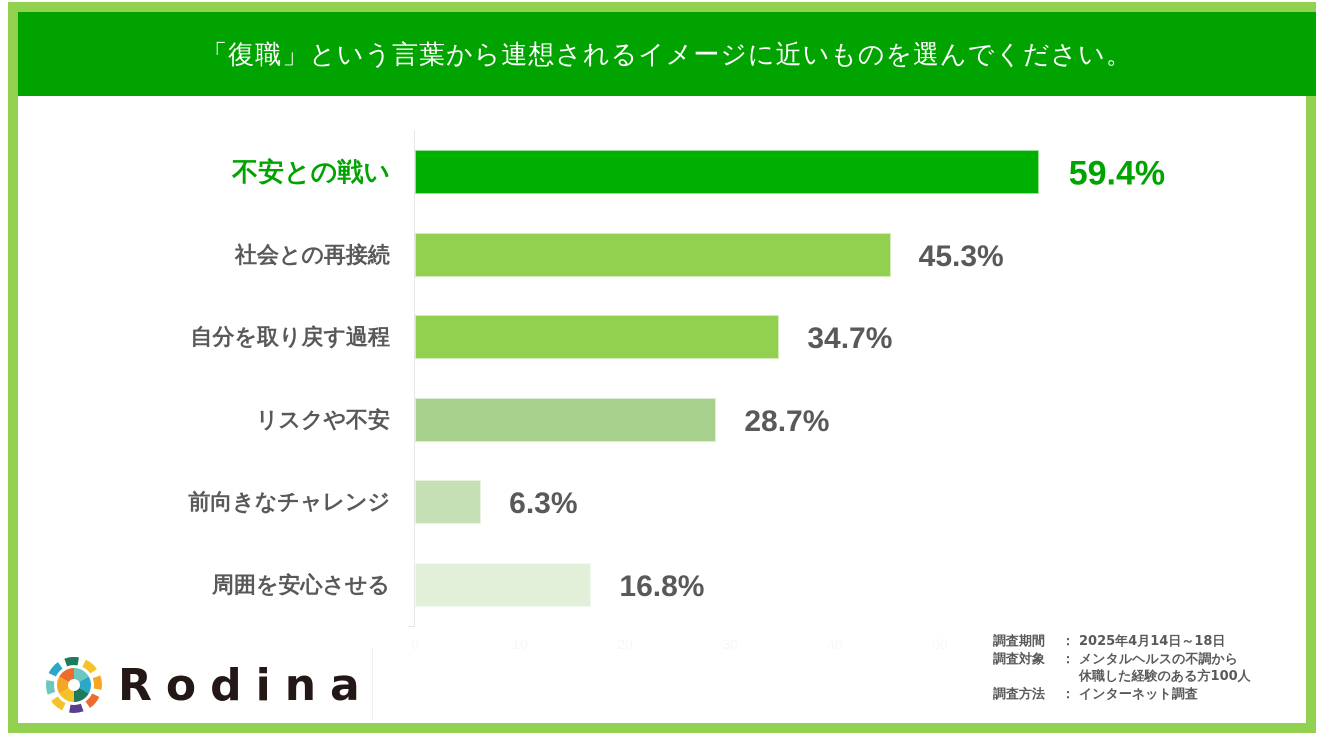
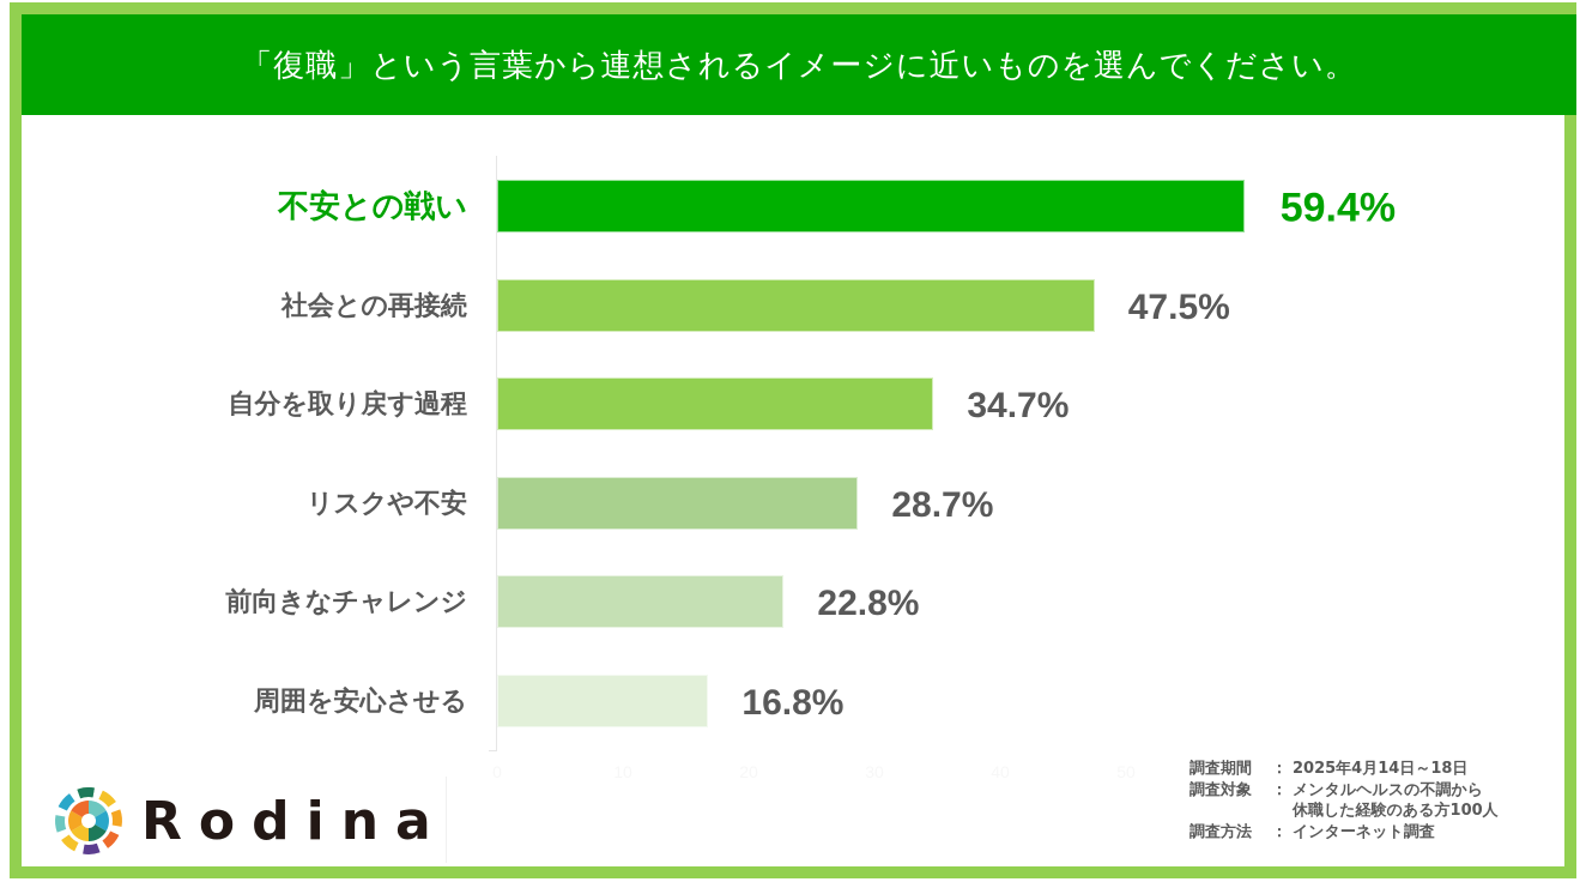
社会との再接続: 45.3% -> 47.5%
前向きなチャレンジ: 6.3% -> 22.8%
